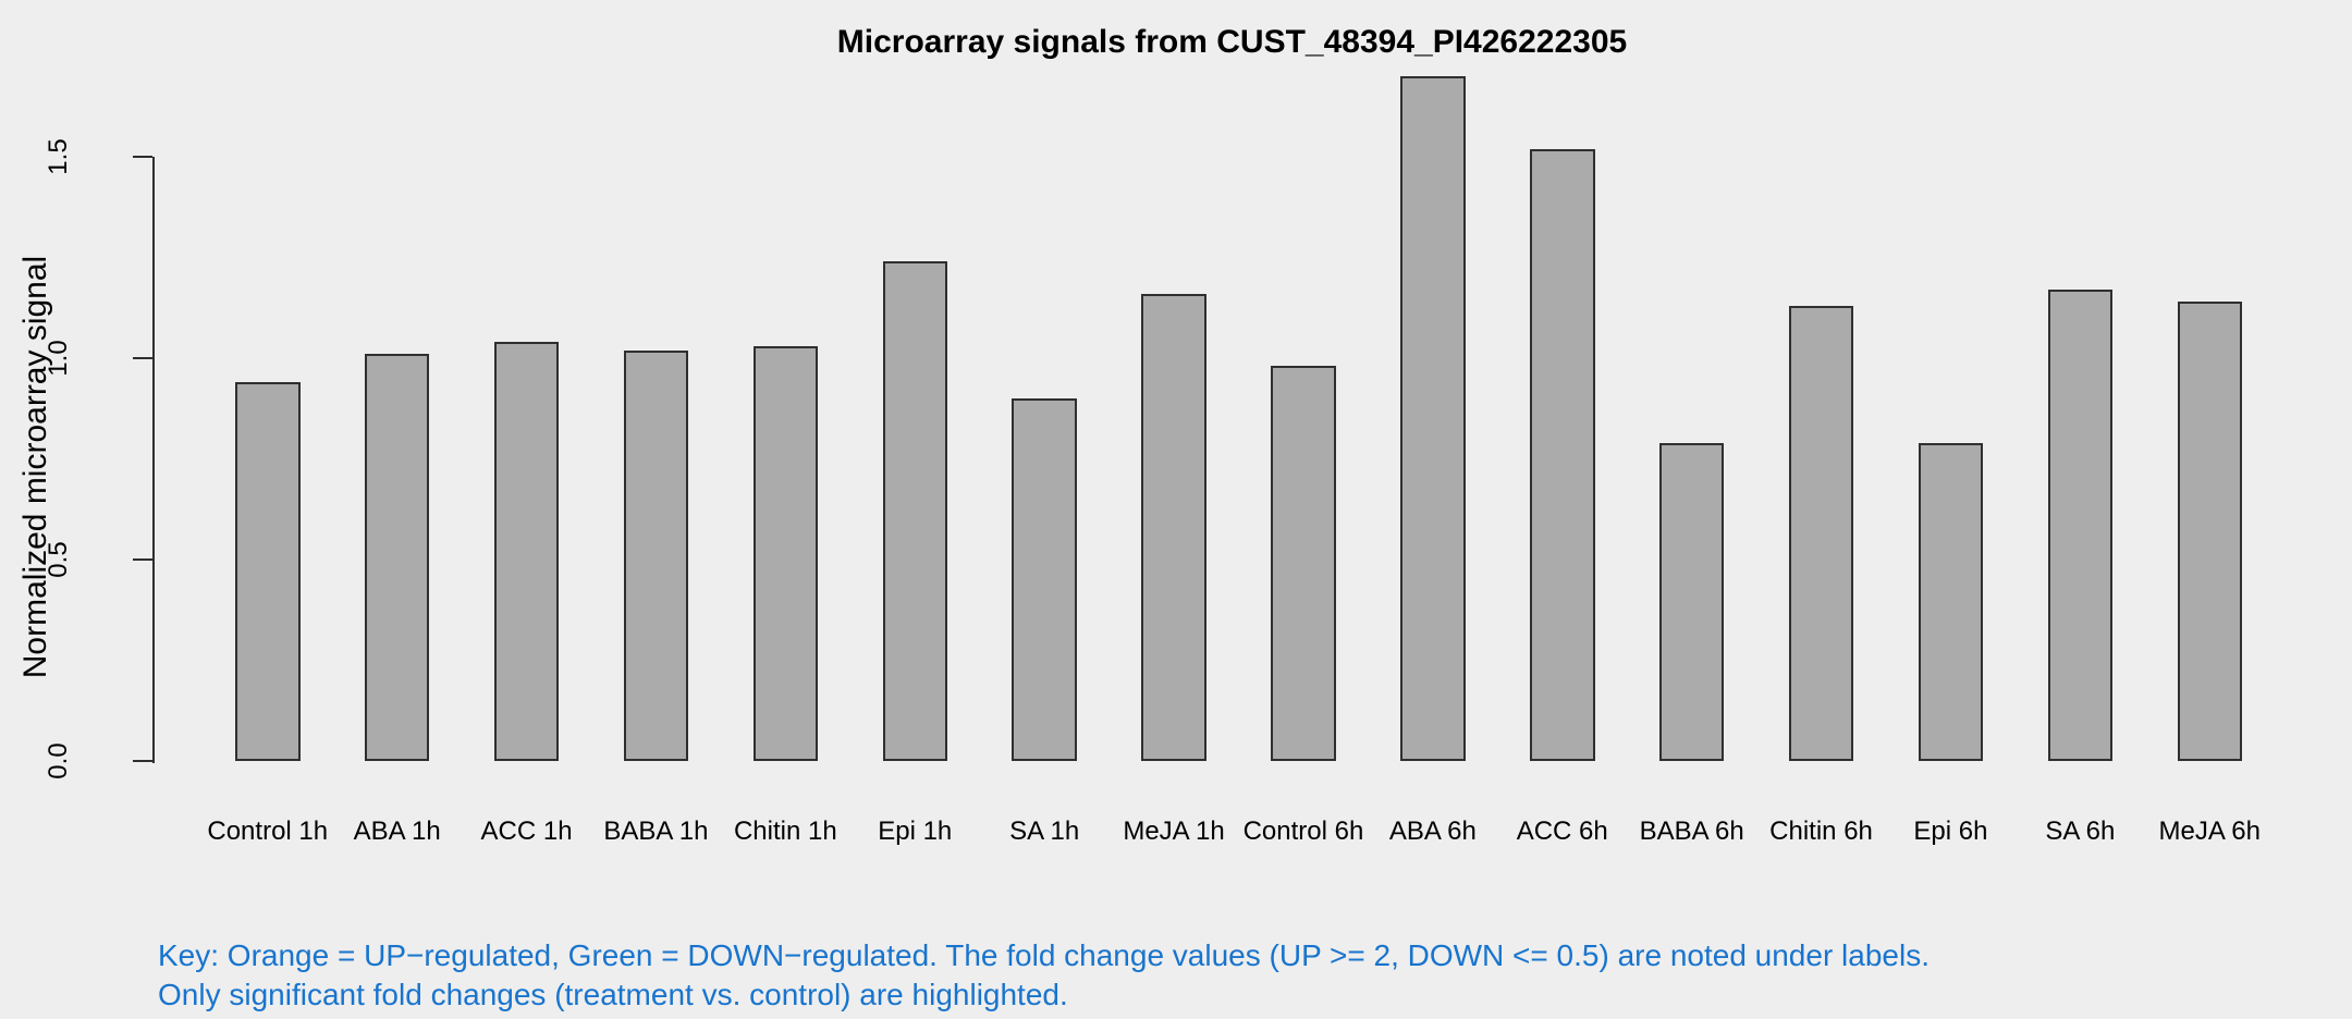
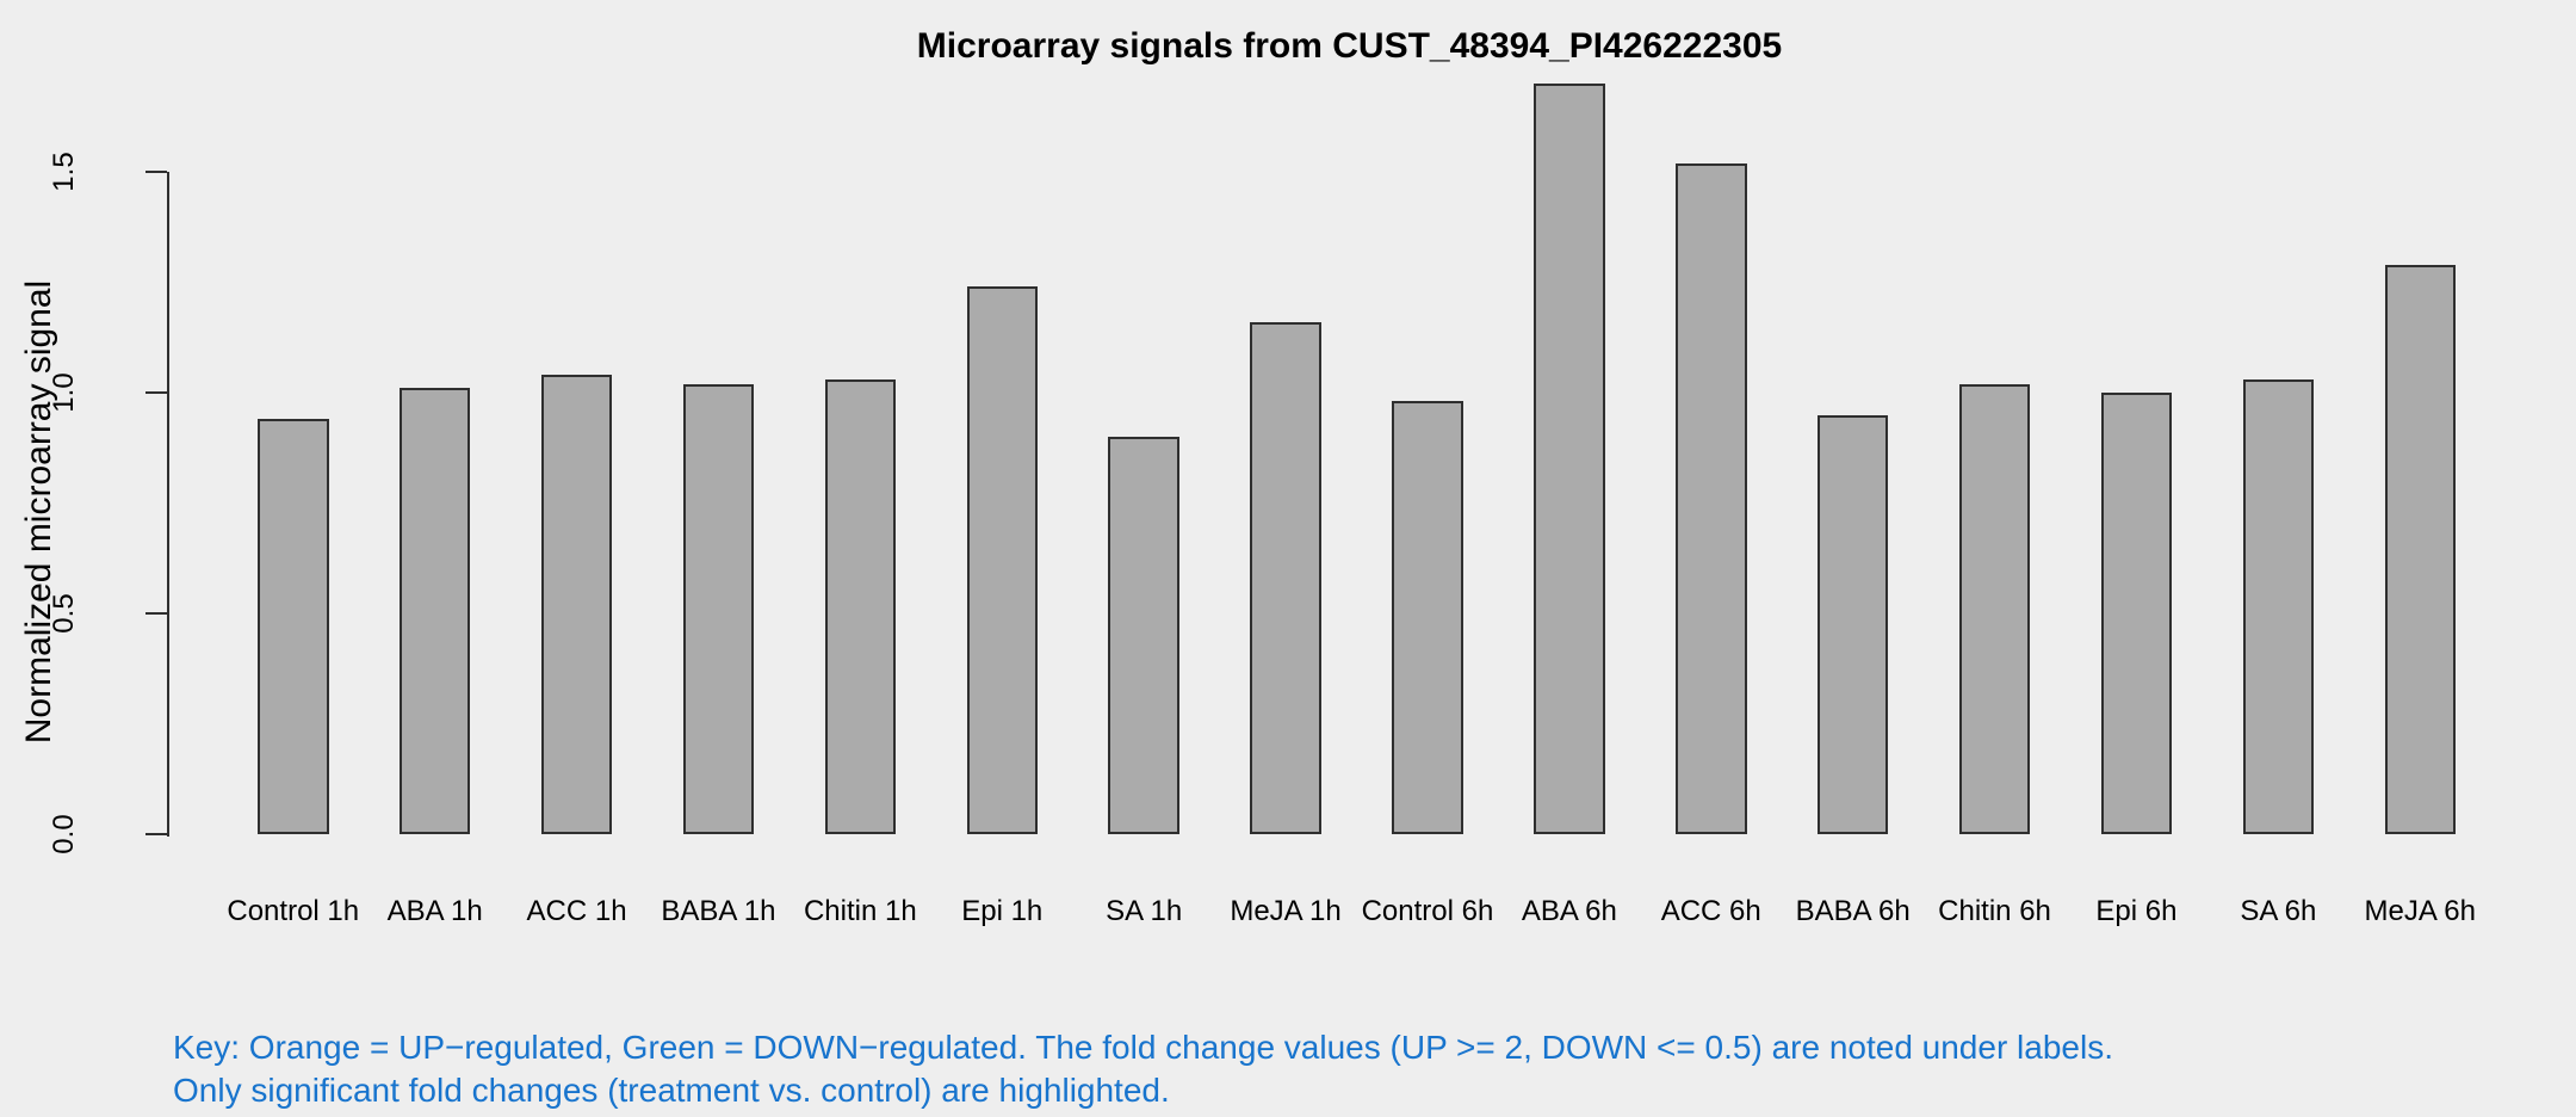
BABA 6h: 0.79 -> 0.95
Chitin 6h: 1.13 -> 1.02
Epi 6h: 0.79 -> 1.00
SA 6h: 1.17 -> 1.03
MeJA 6h: 1.14 -> 1.29
